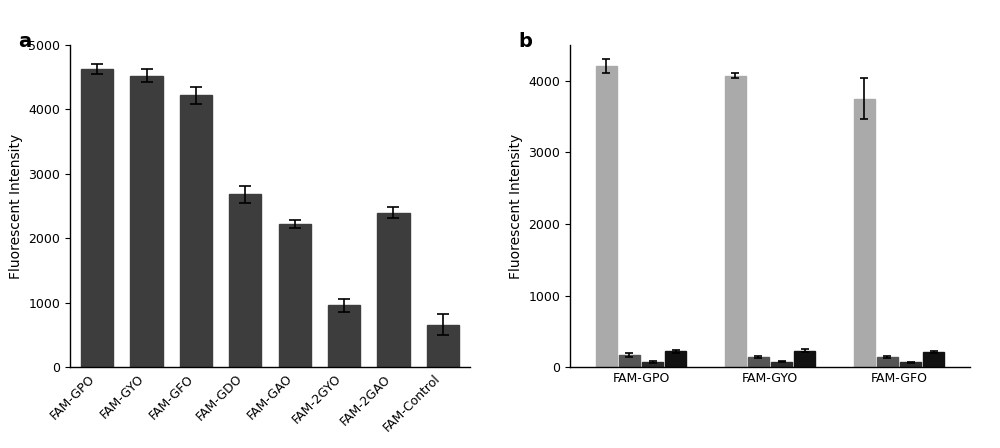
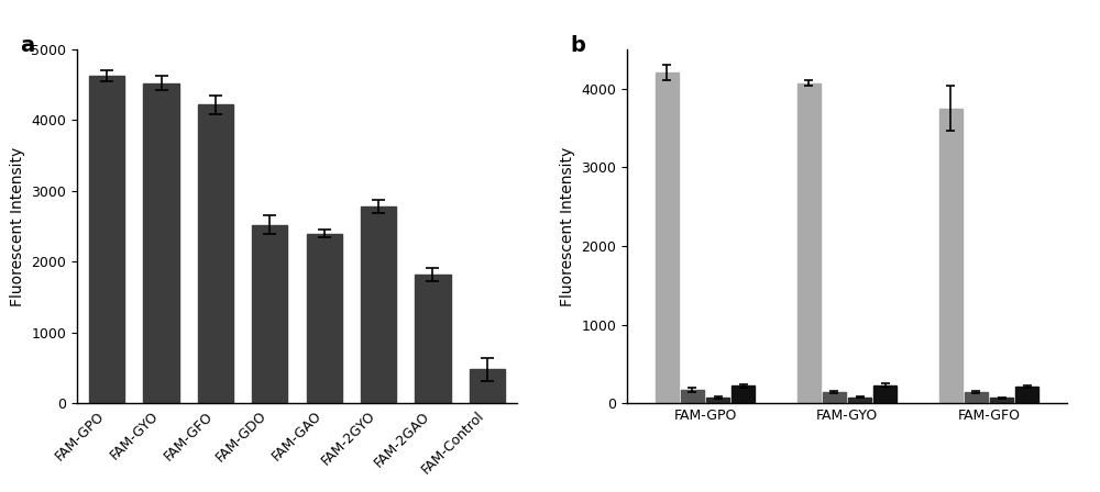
FAM-GDO: 2680 -> 2520
FAM-GAO: 2220 -> 2400
FAM-2GYO: 960 -> 2780
FAM-2GAO: 2400 -> 1820
FAM-Control: 660 -> 480
